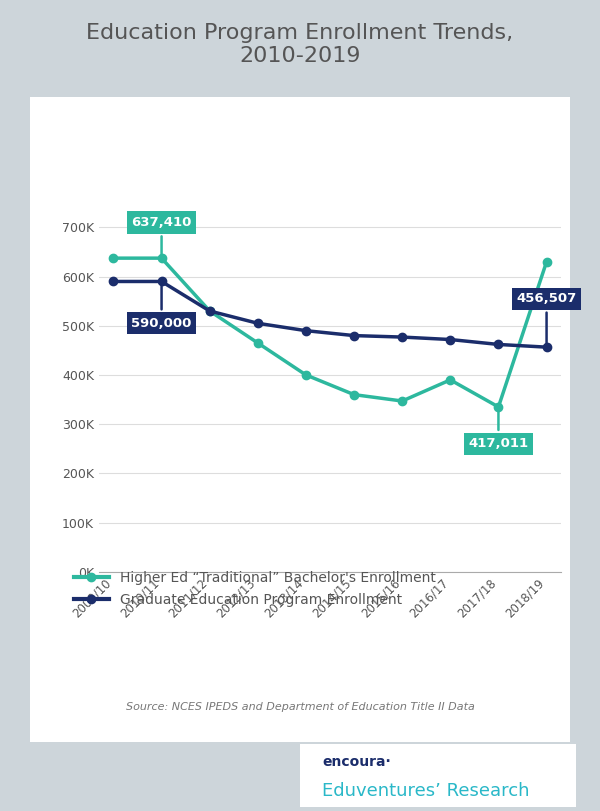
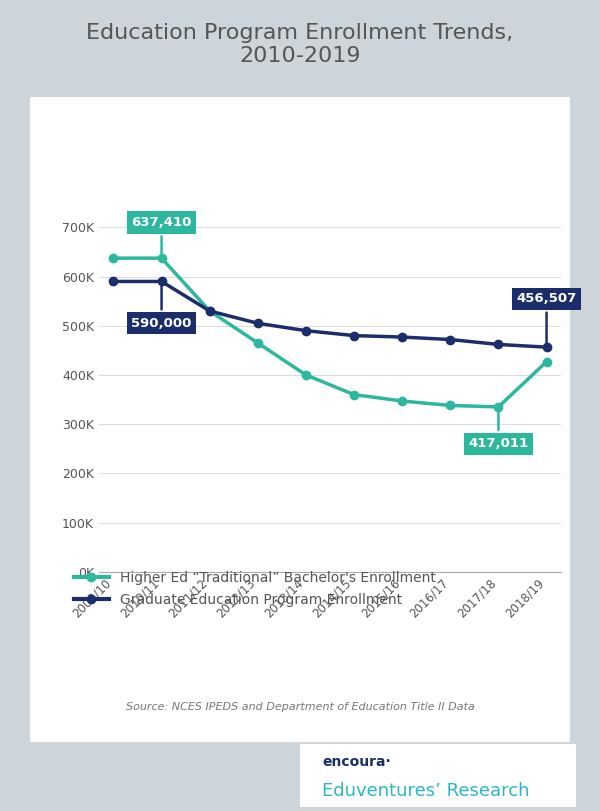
Higher Ed “Traditional” Bachelor's Enrollment/2016/17: 390K -> 338K
Higher Ed “Traditional” Bachelor's Enrollment/2018/19: 630K -> 427K
